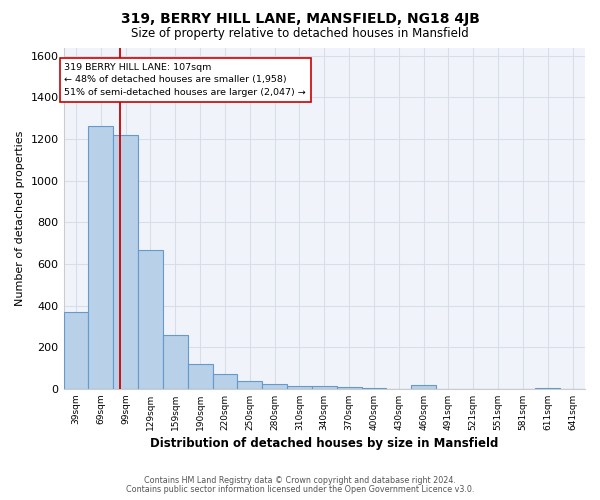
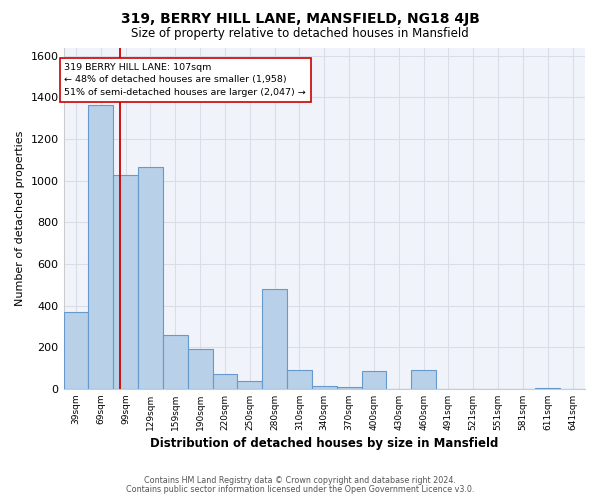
69sqm: 1265 -> 1365
99sqm: 1220 -> 1025
129sqm: 665 -> 1065
190sqm: 120 -> 190
280sqm: 25 -> 480
310sqm: 15 -> 90
400sqm: 5 -> 85
460sqm: 20 -> 90
